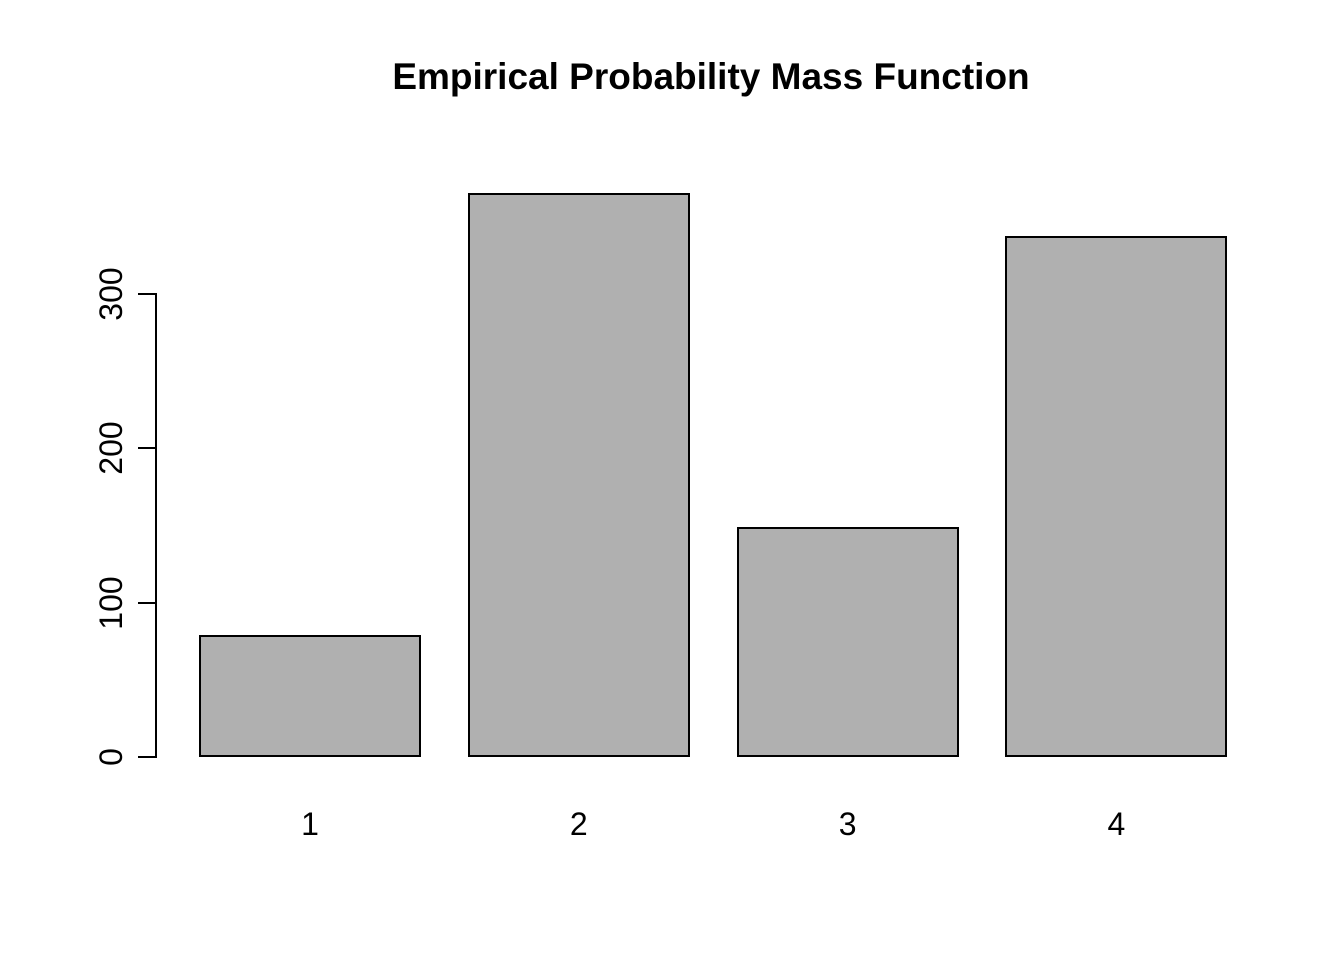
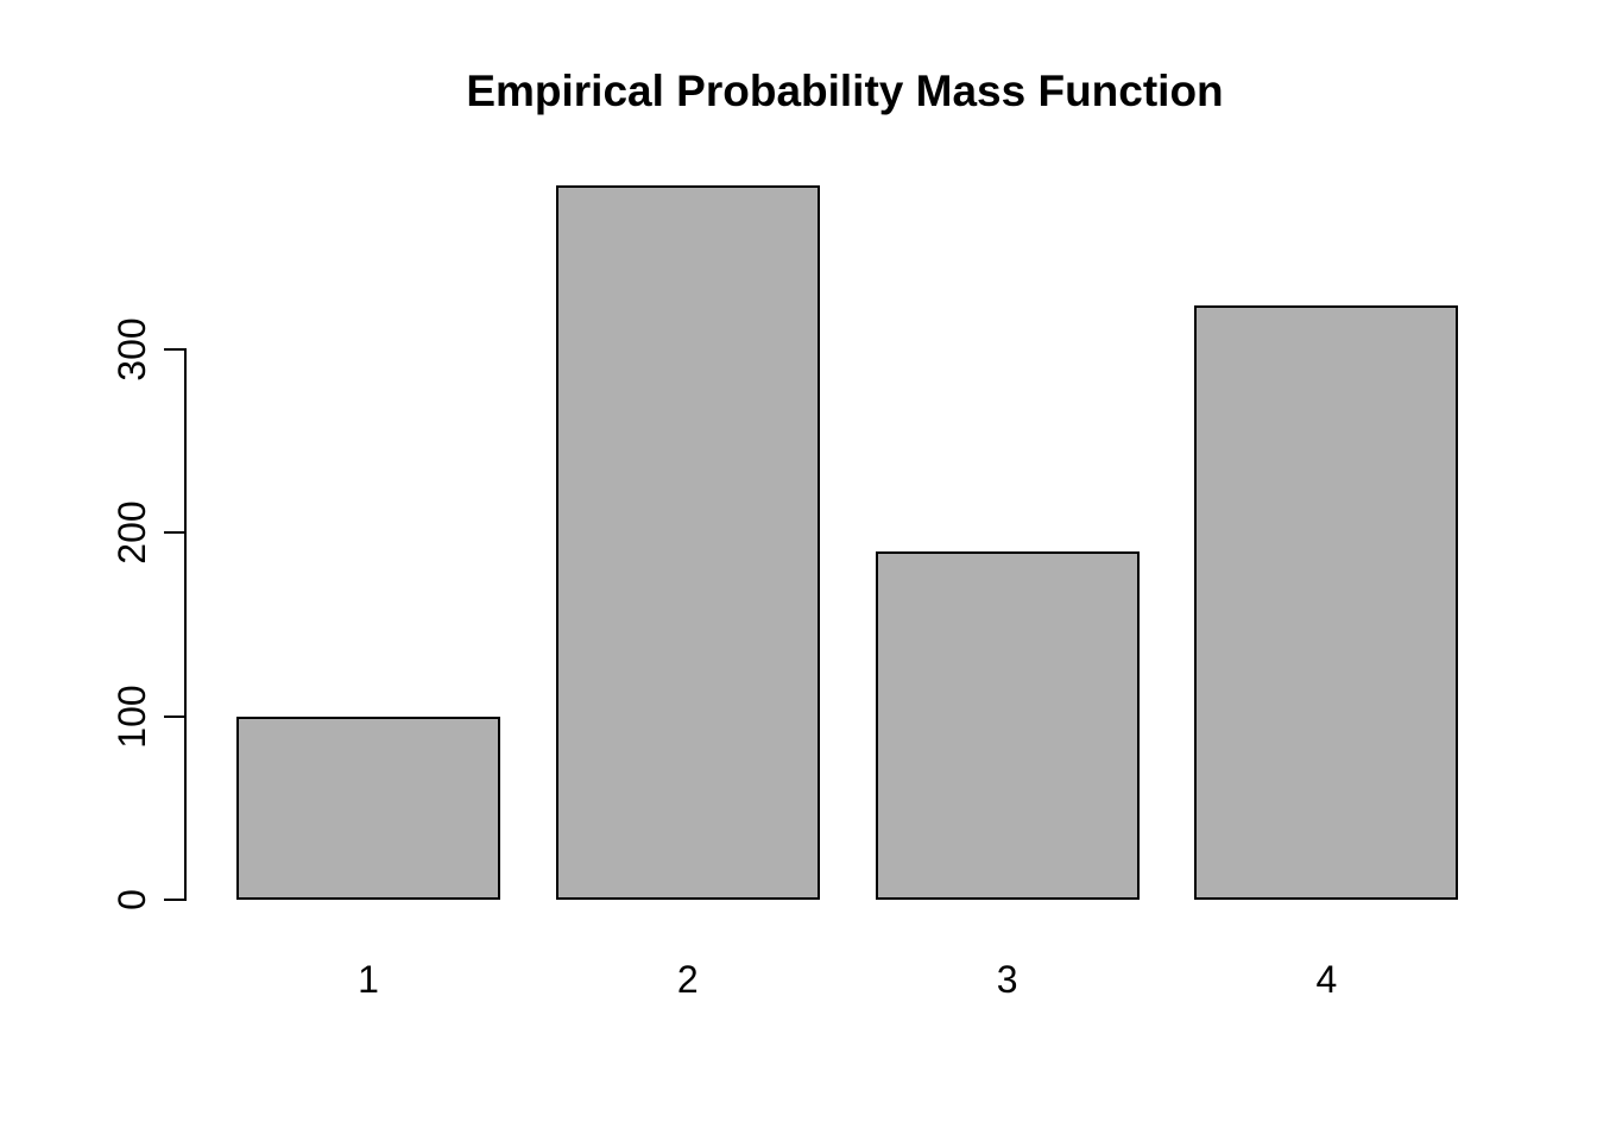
1: 79 -> 100
2: 365 -> 389
3: 149 -> 190
4: 337 -> 324
